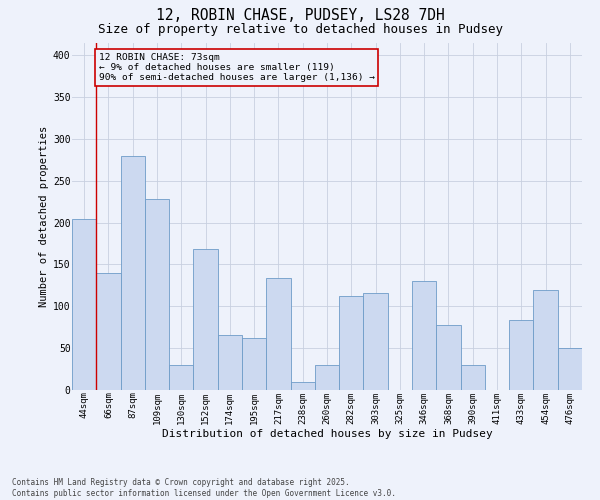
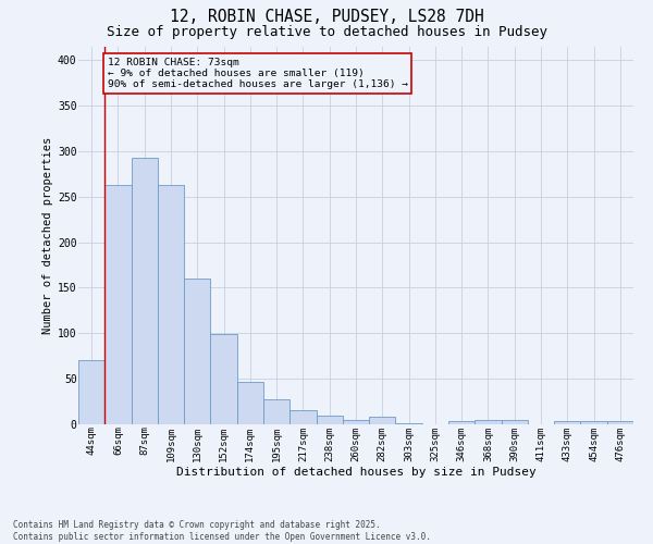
44sqm: 204 -> 70
66sqm: 140 -> 263
87sqm: 280 -> 293
109sqm: 228 -> 263
130sqm: 30 -> 160
152sqm: 168 -> 99
174sqm: 66 -> 47
195sqm: 62 -> 27
217sqm: 134 -> 16
260sqm: 30 -> 5
282sqm: 112 -> 8
303sqm: 116 -> 1
346sqm: 130 -> 3
368sqm: 78 -> 5
390sqm: 30 -> 5
433sqm: 84 -> 4
454sqm: 120 -> 4
476sqm: 50 -> 4
